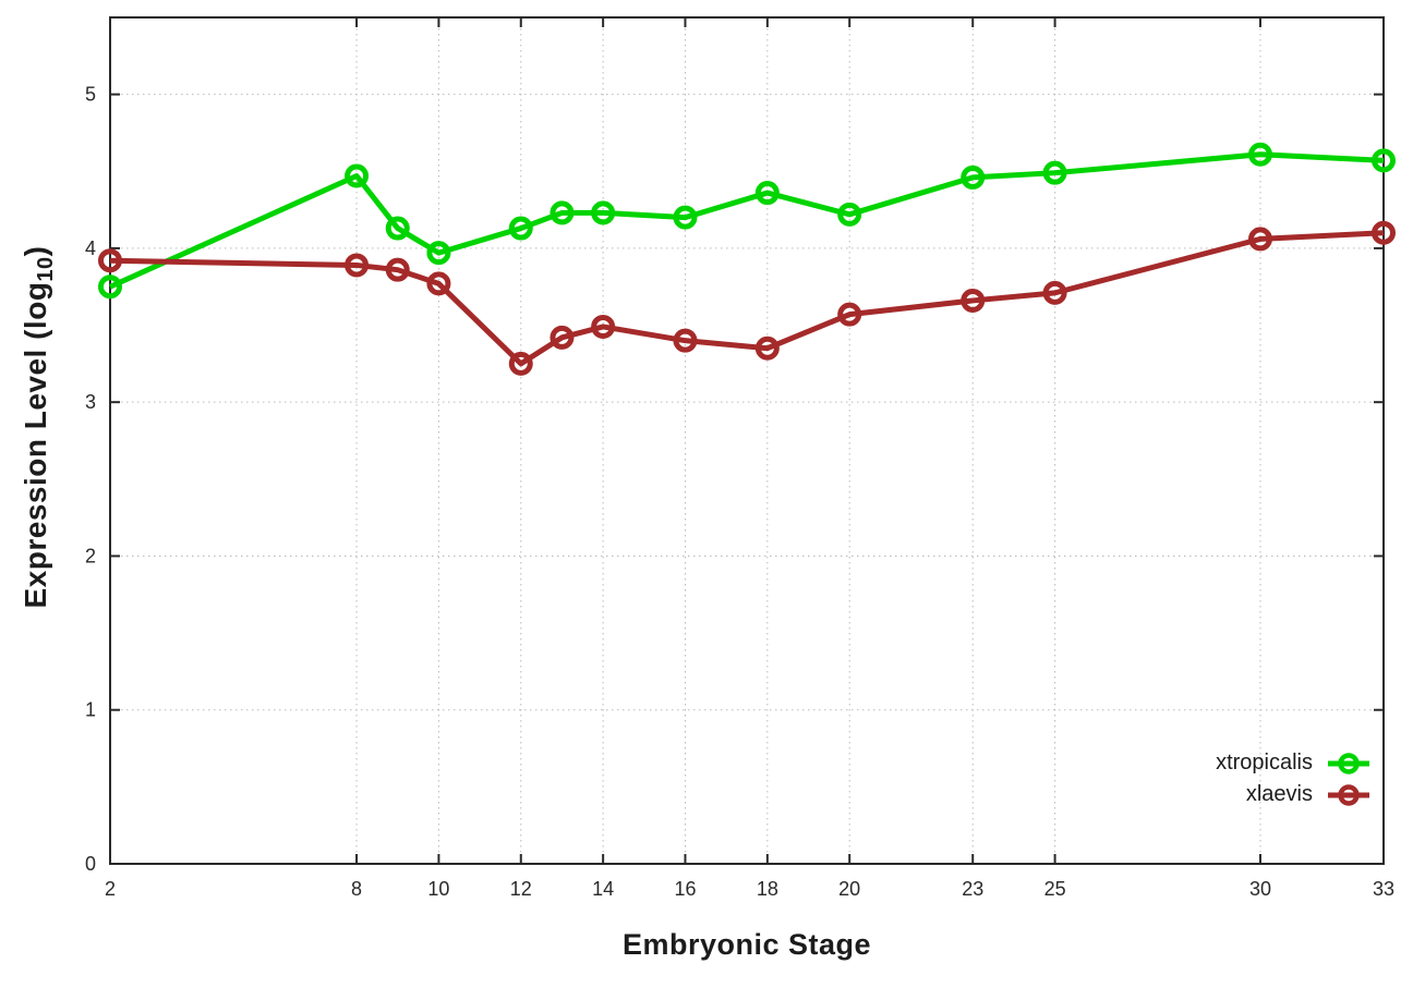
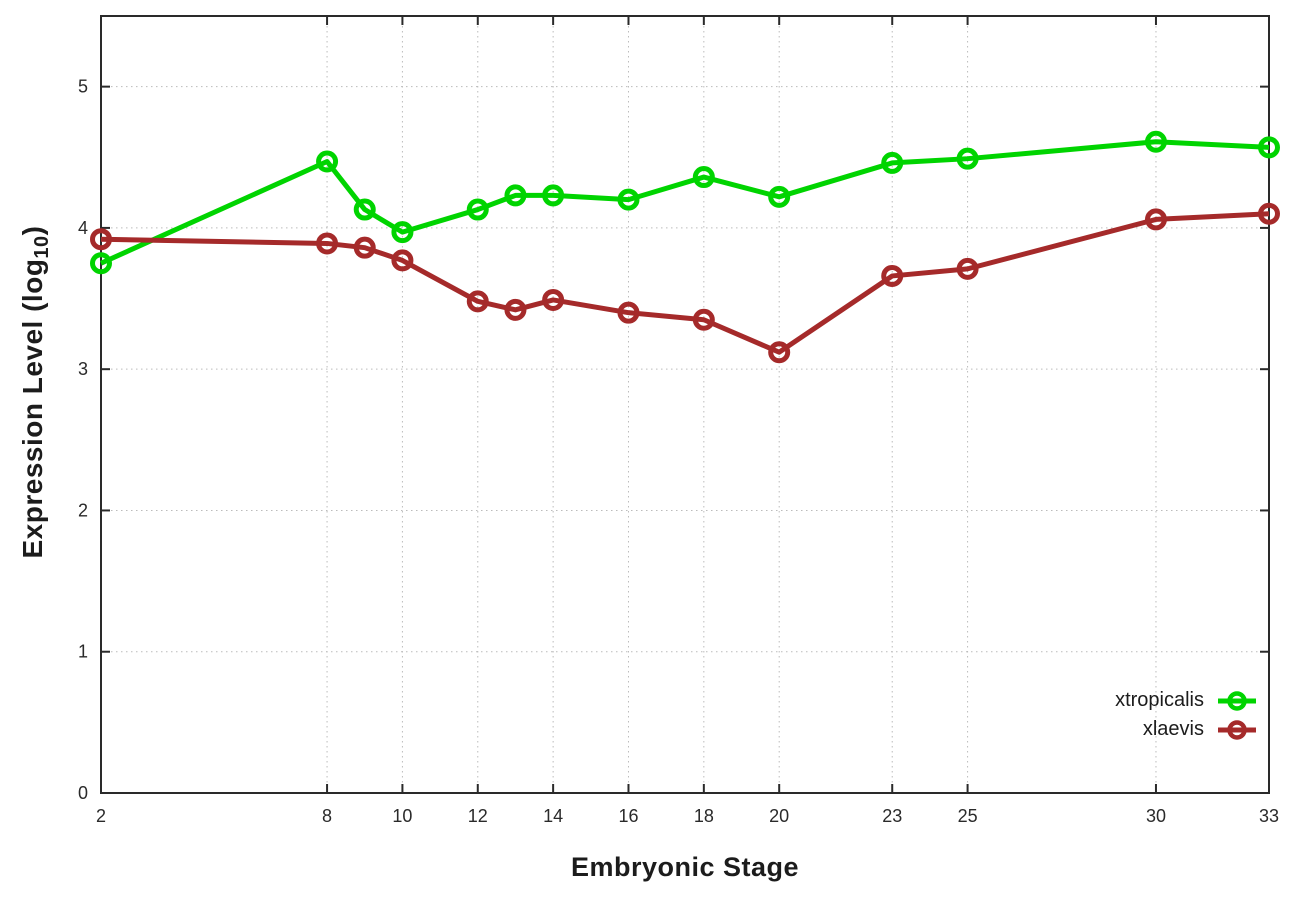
xlaevis/12: 3.25 -> 3.48
xlaevis/20: 3.57 -> 3.12
